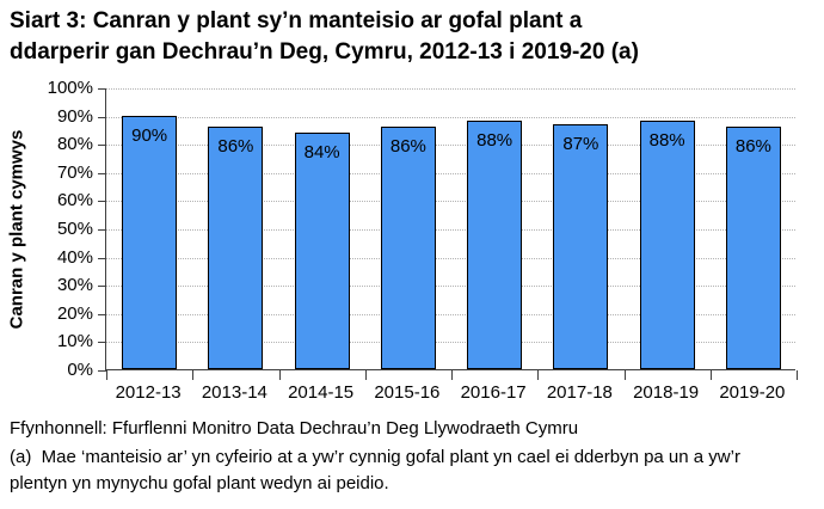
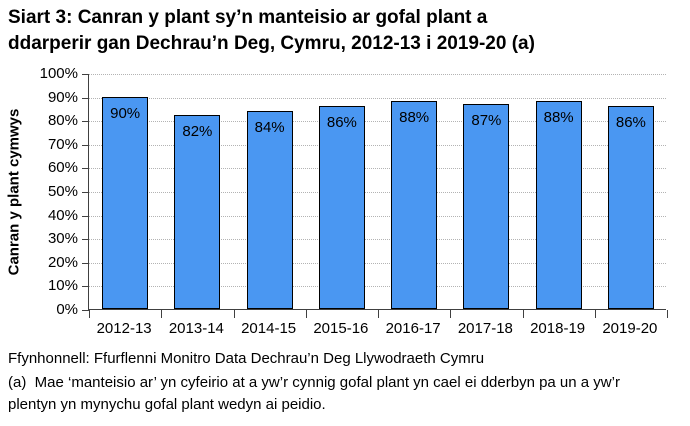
2013-14: 86% -> 82%
